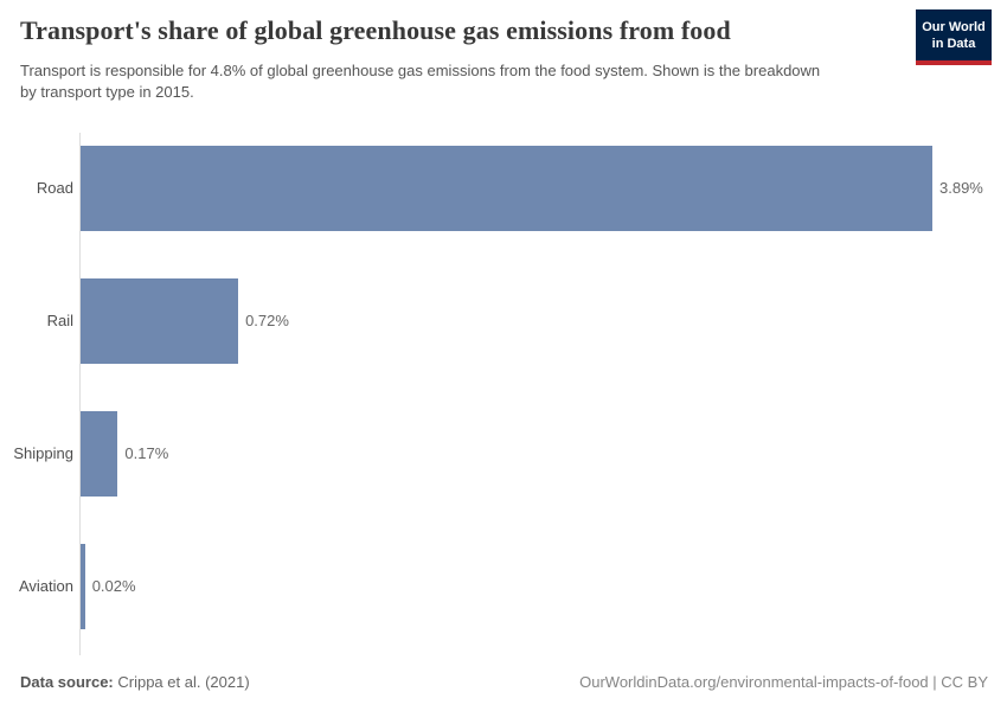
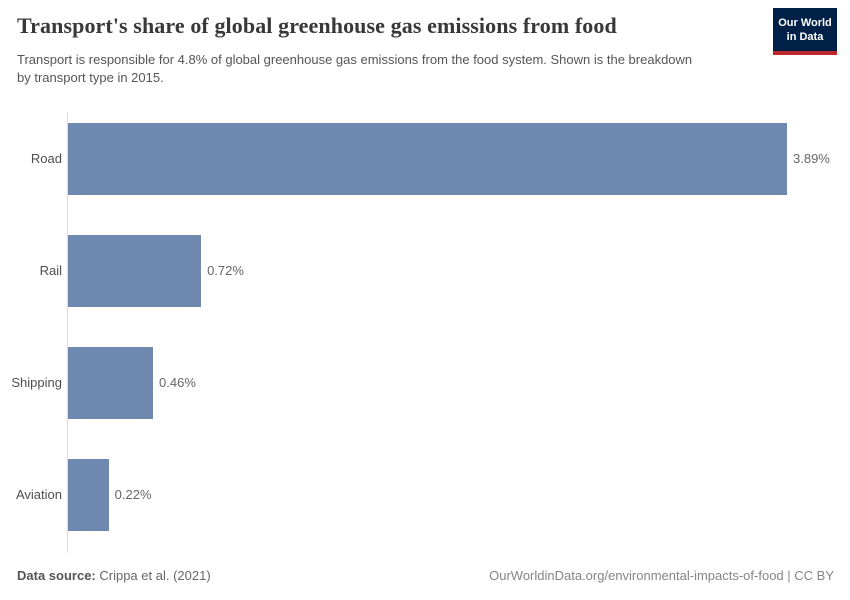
Shipping: 0.17% -> 0.46%
Aviation: 0.02% -> 0.22%
